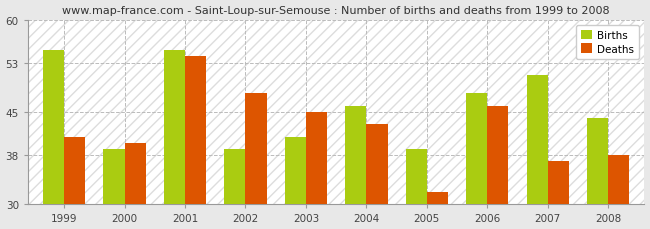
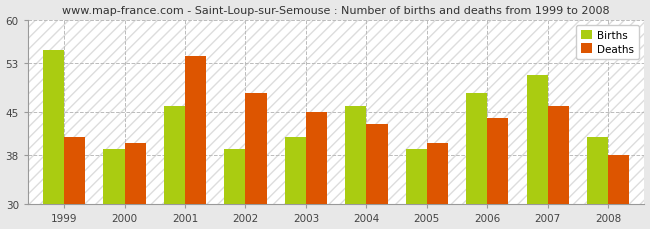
Births/2001: 55 -> 46
Deaths/2005: 32 -> 40
Deaths/2006: 46 -> 44
Deaths/2007: 37 -> 46
Births/2008: 44 -> 41
